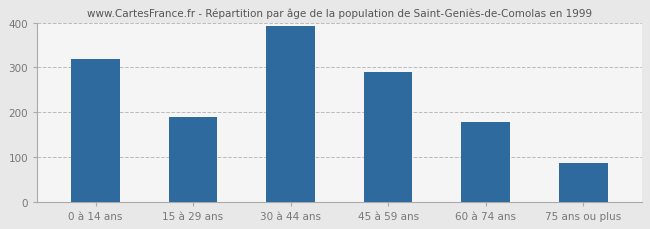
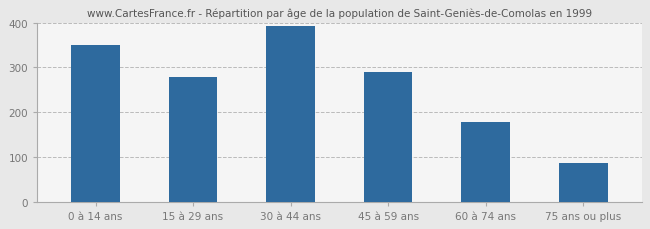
0 à 14 ans: 320 -> 350
15 à 29 ans: 190 -> 278
